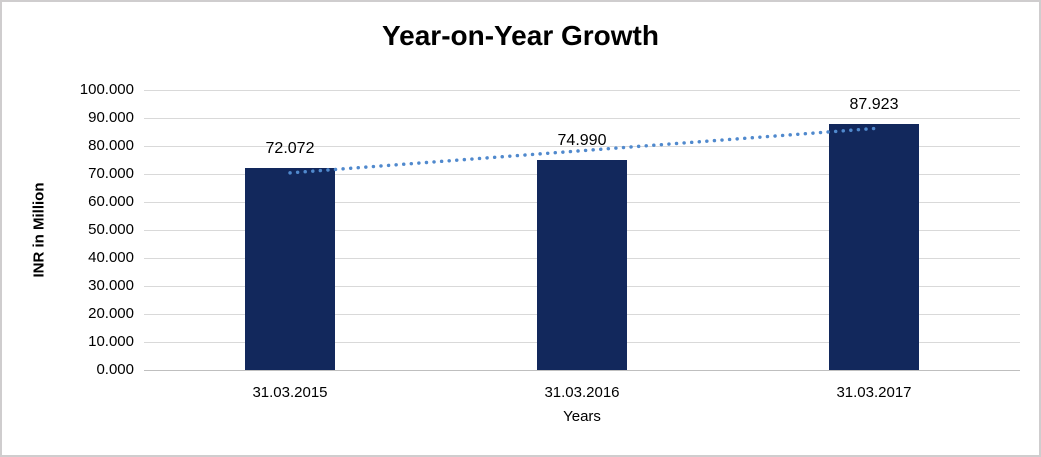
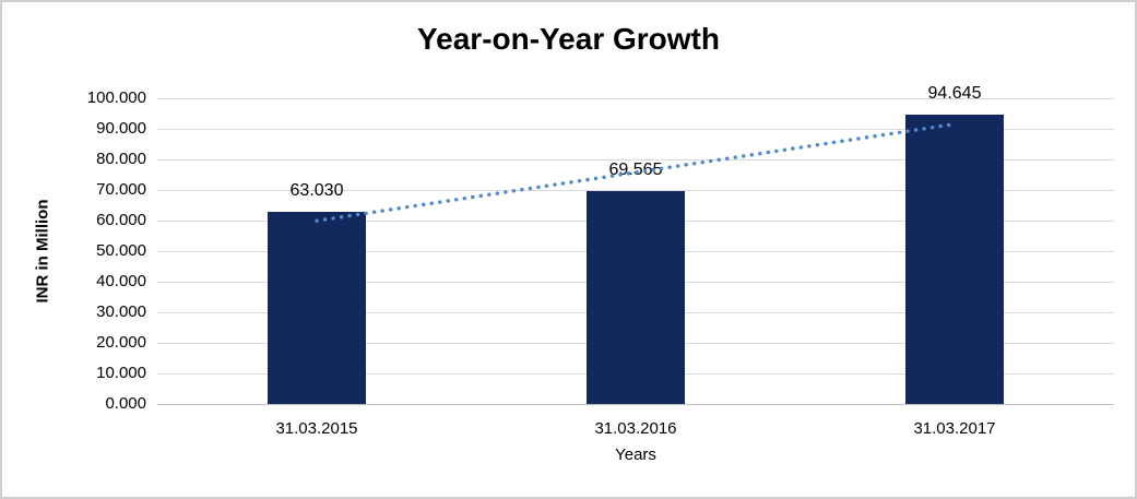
31.03.2015: 72.072 -> 63.030
31.03.2016: 74.990 -> 69.565
31.03.2017: 87.923 -> 94.645
